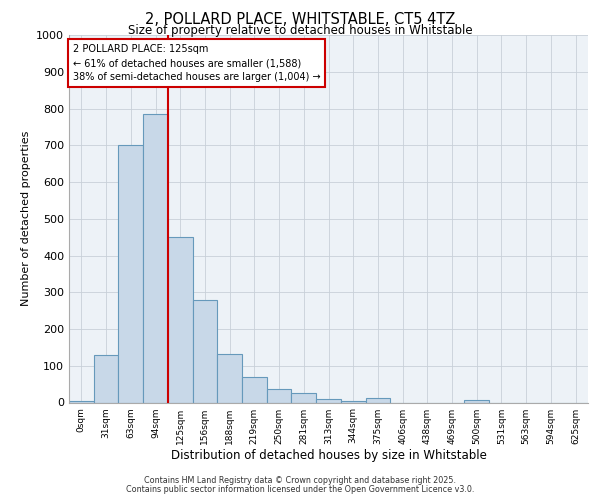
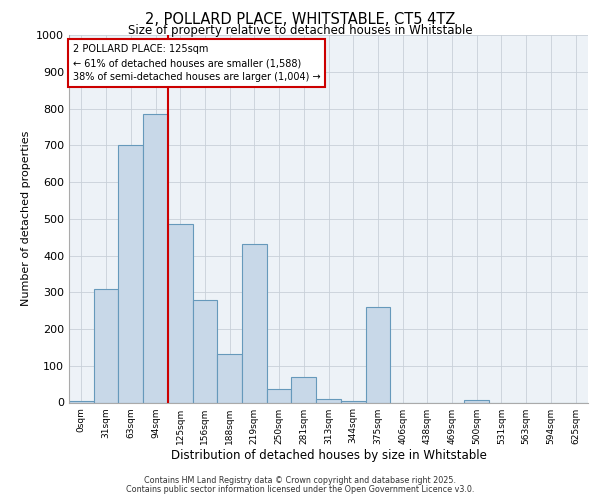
31sqm: 130 -> 310
125sqm: 450 -> 485
219sqm: 70 -> 430
281sqm: 25 -> 70
375sqm: 12 -> 260
